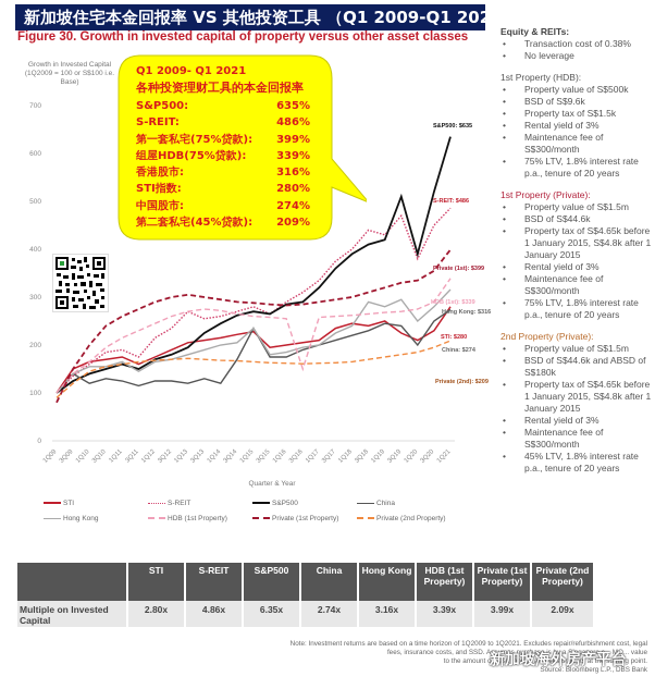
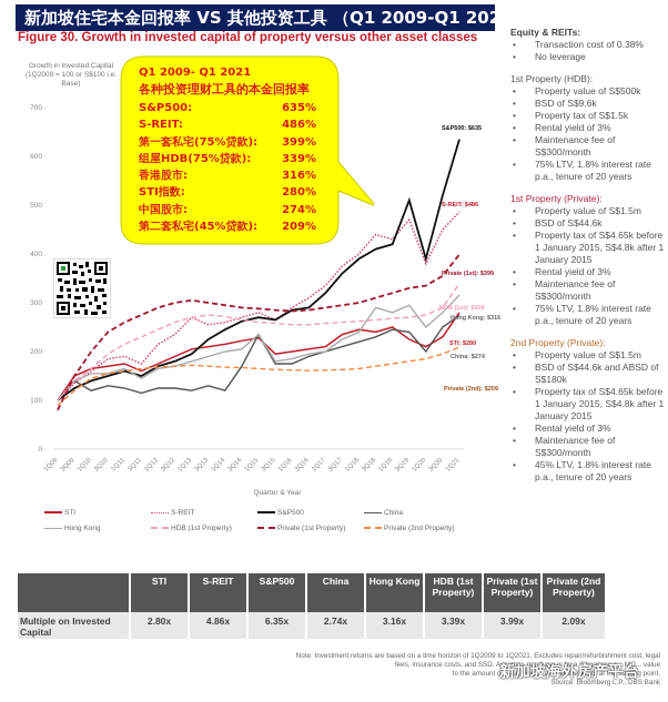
HDB (1st Property)/3Q16: 150 -> 260
